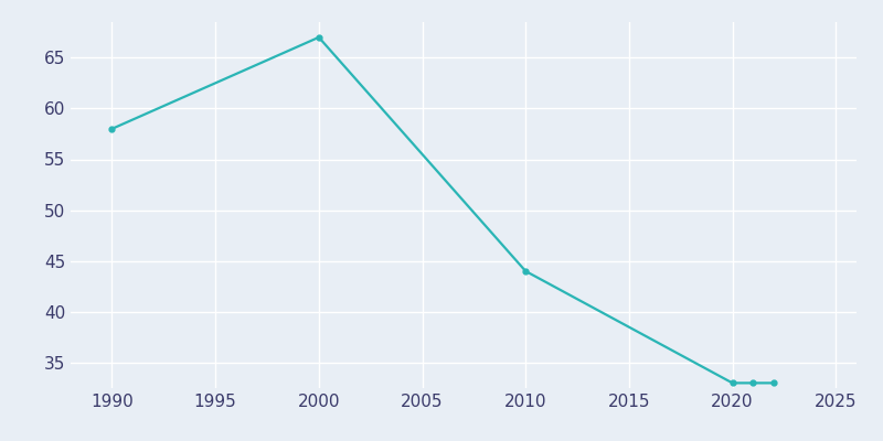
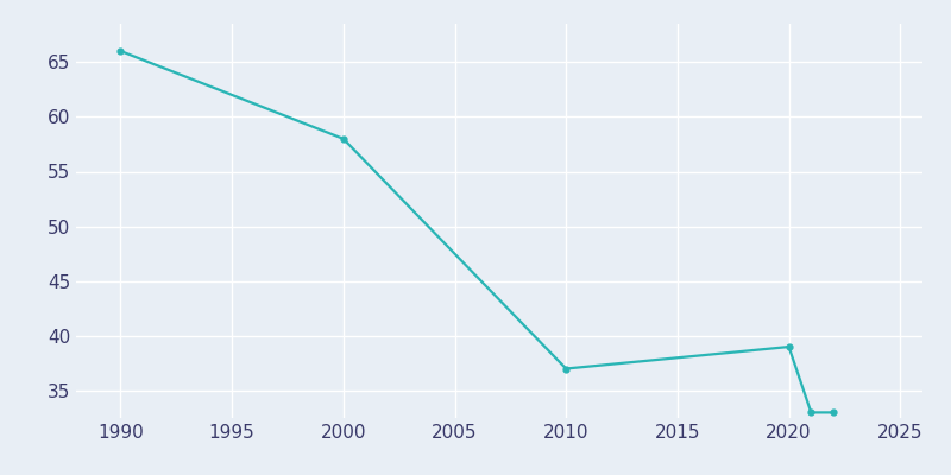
1990: 58 -> 66
2000: 67 -> 58
2010: 44 -> 37
2020: 33 -> 39
